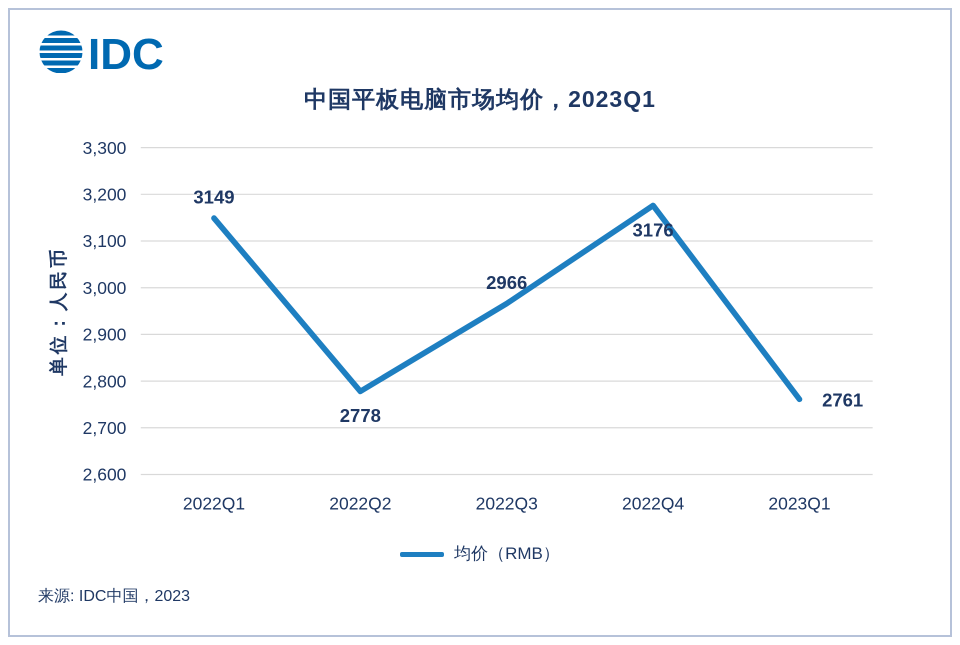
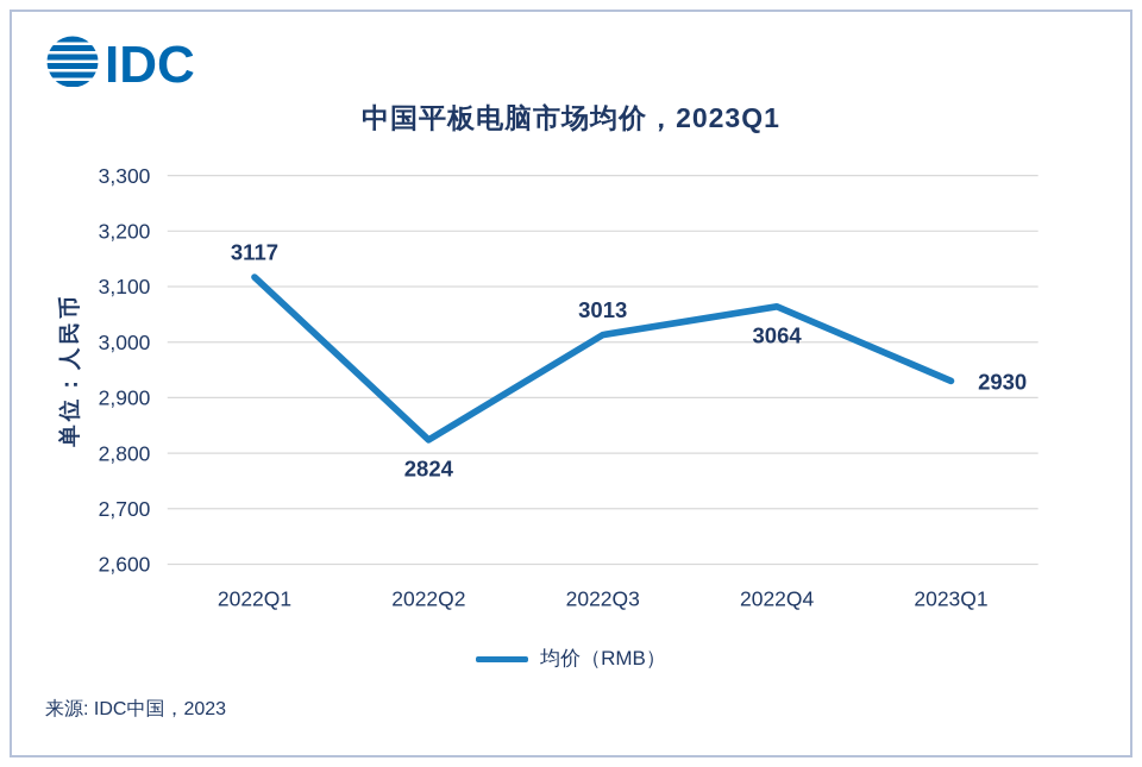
2022Q1: 3149 -> 3117
2022Q2: 2778 -> 2824
2022Q3: 2966 -> 3013
2022Q4: 3176 -> 3064
2023Q1: 2761 -> 2930
